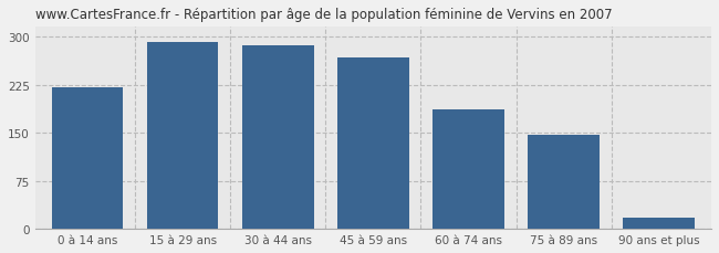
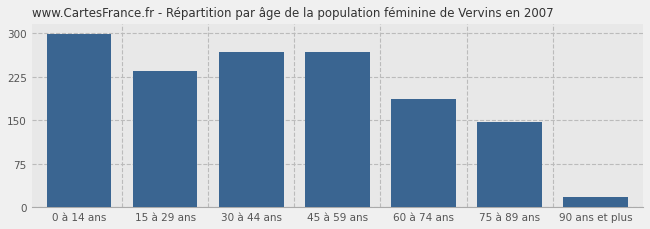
0 à 14 ans: 221 -> 298
15 à 29 ans: 292 -> 234
30 à 44 ans: 286 -> 268
